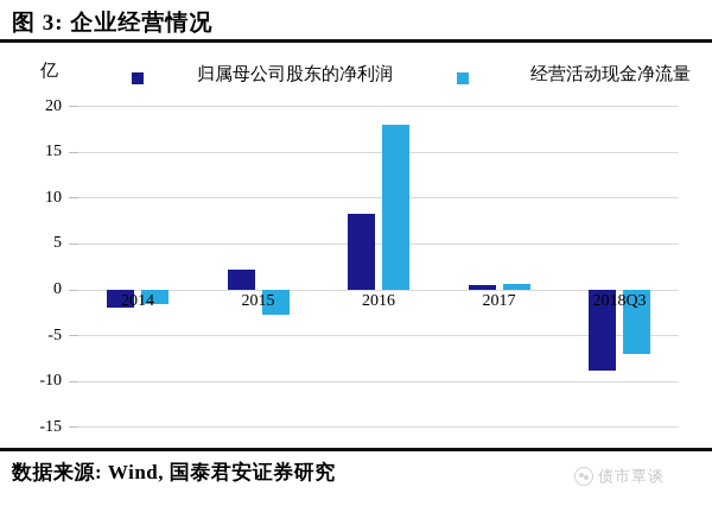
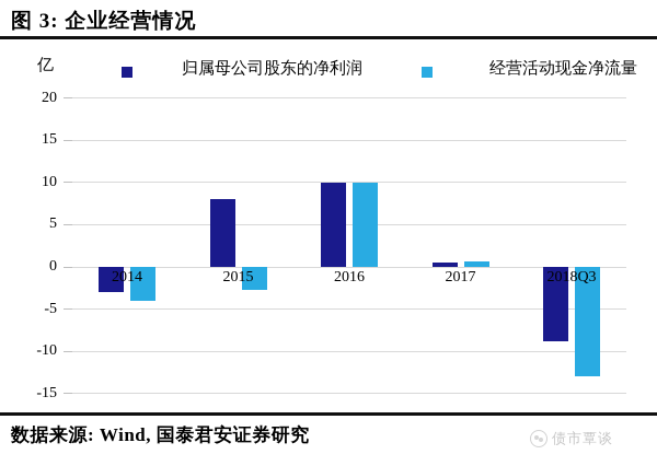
归属母公司股东的净利润/2014: -2 -> -3
经营活动现金净流量/2014: -2 -> -4
归属母公司股东的净利润/2015: 2 -> 8
归属母公司股东的净利润/2016: 8 -> 10
经营活动现金净流量/2016: 18 -> 10
经营活动现金净流量/2018Q3: -7 -> -13
